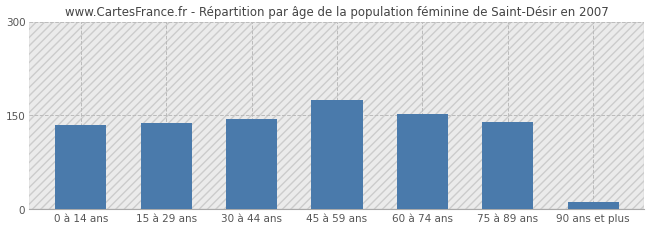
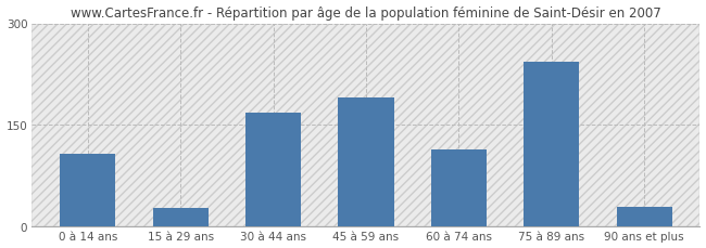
0 à 14 ans: 135 -> 108
15 à 29 ans: 138 -> 28
30 à 44 ans: 145 -> 168
45 à 59 ans: 175 -> 190
60 à 74 ans: 153 -> 114
75 à 89 ans: 140 -> 244
90 ans et plus: 12 -> 30
